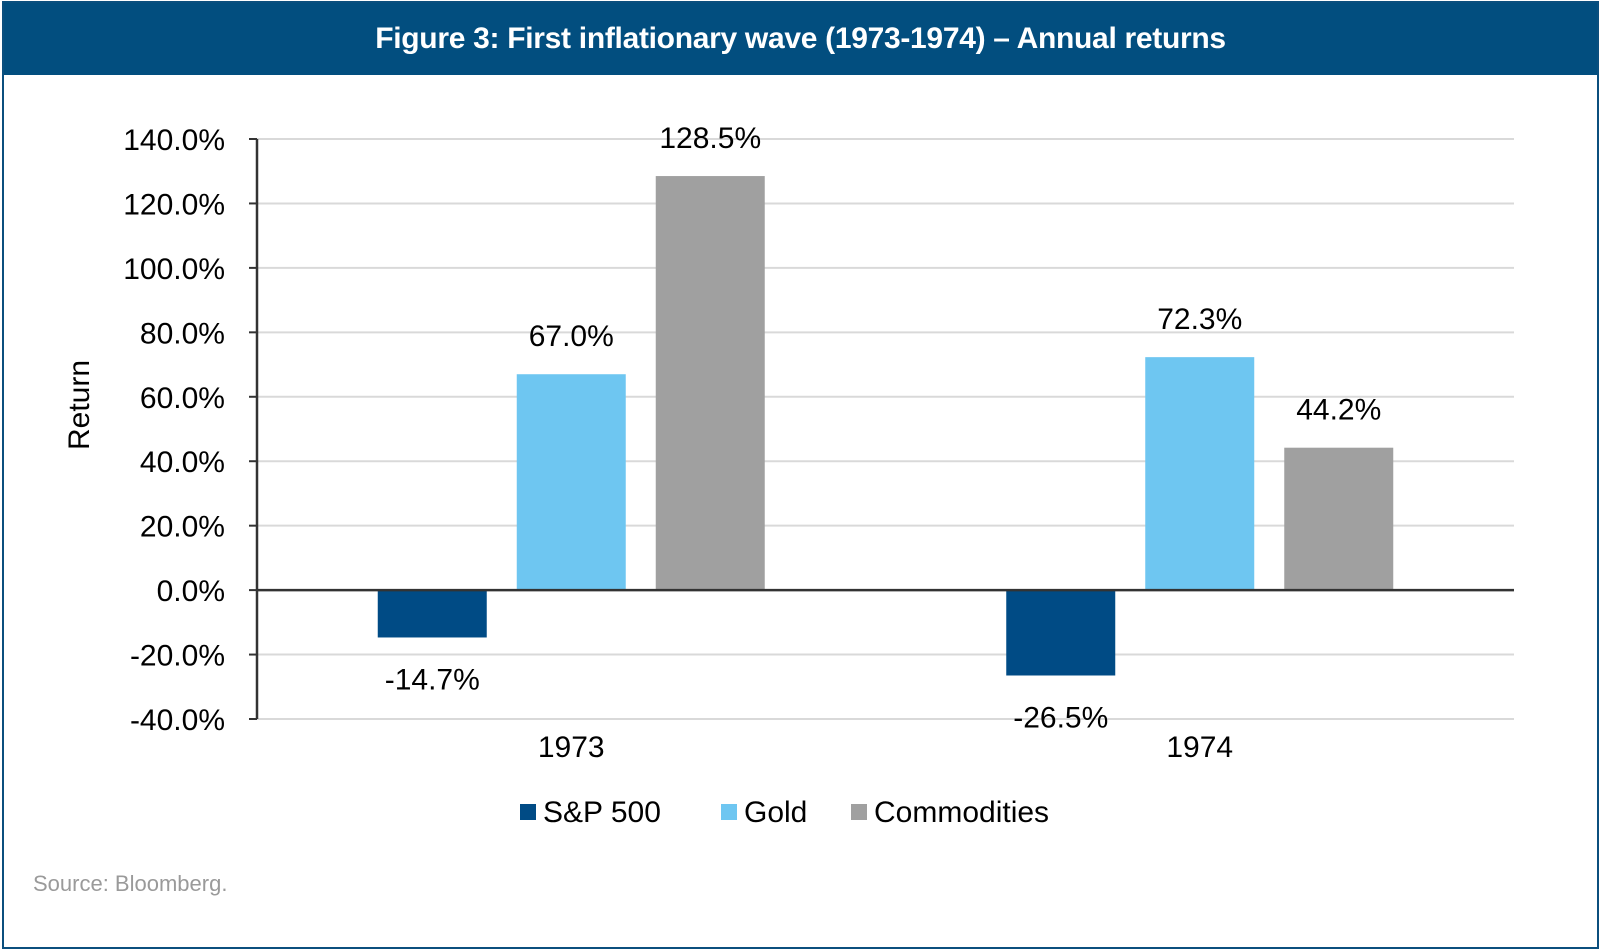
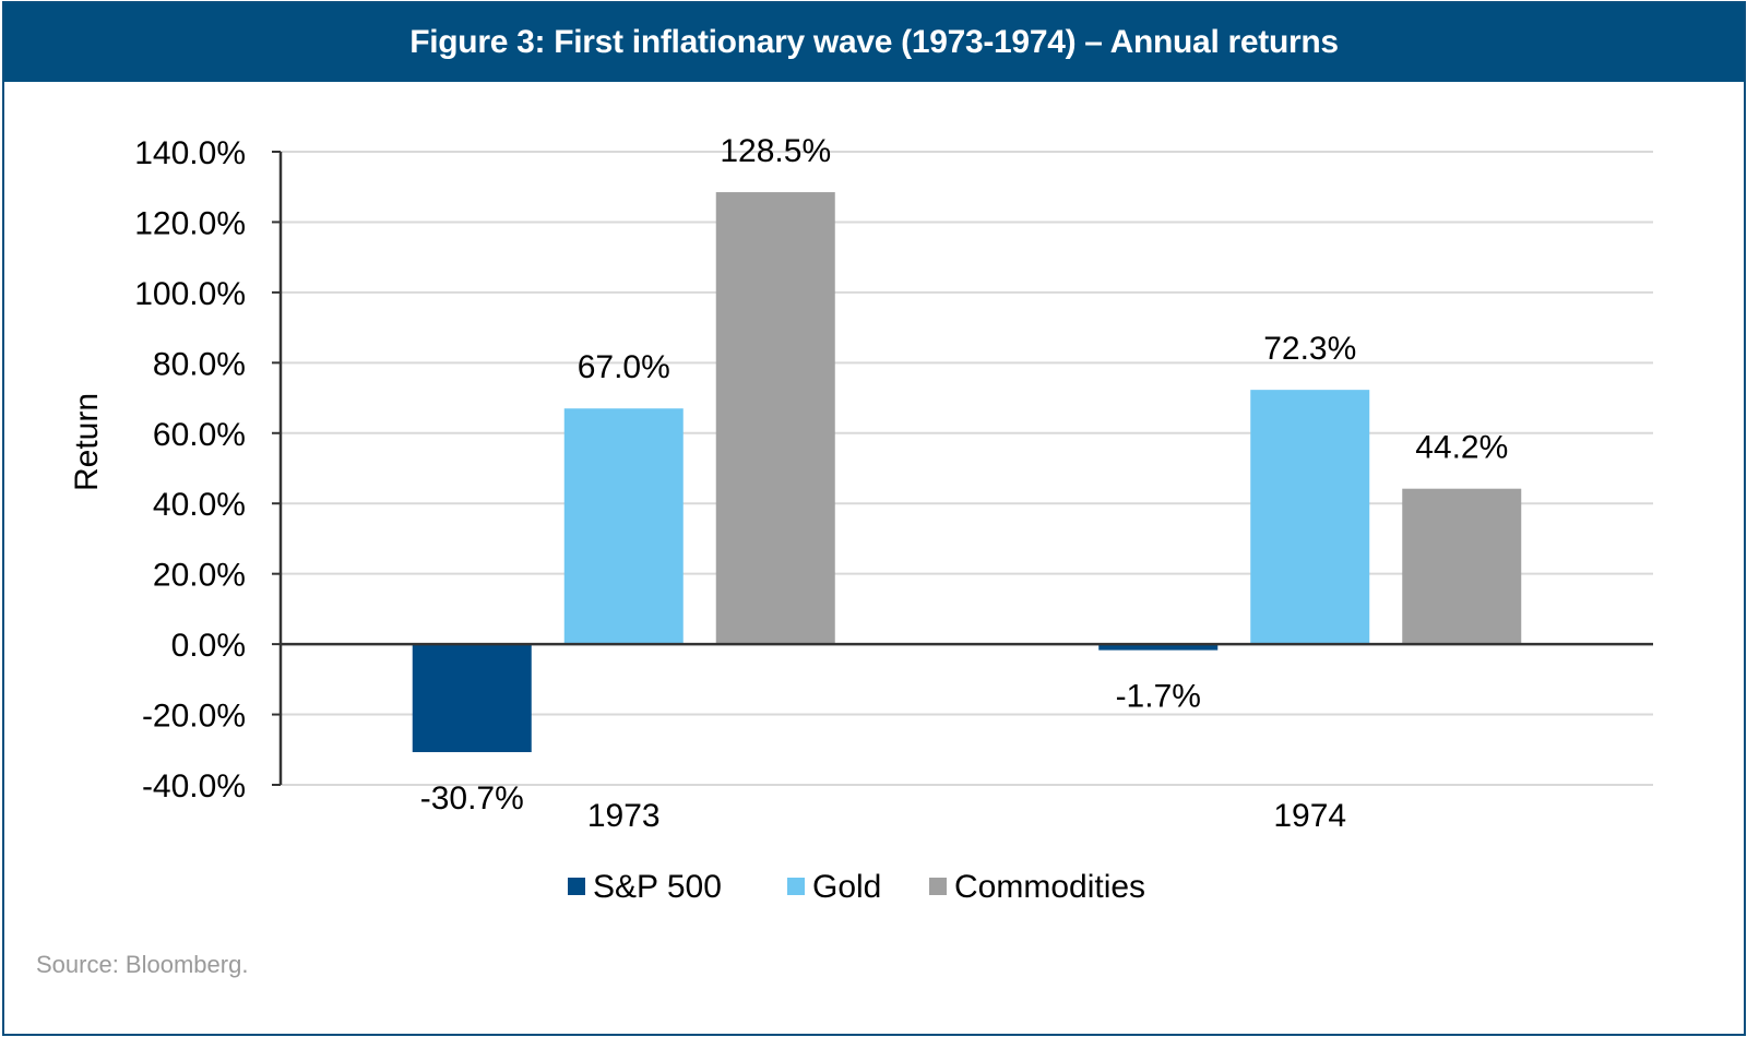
S&P 500/1973: -14.7% -> -30.7%
S&P 500/1974: -26.5% -> -1.7%
